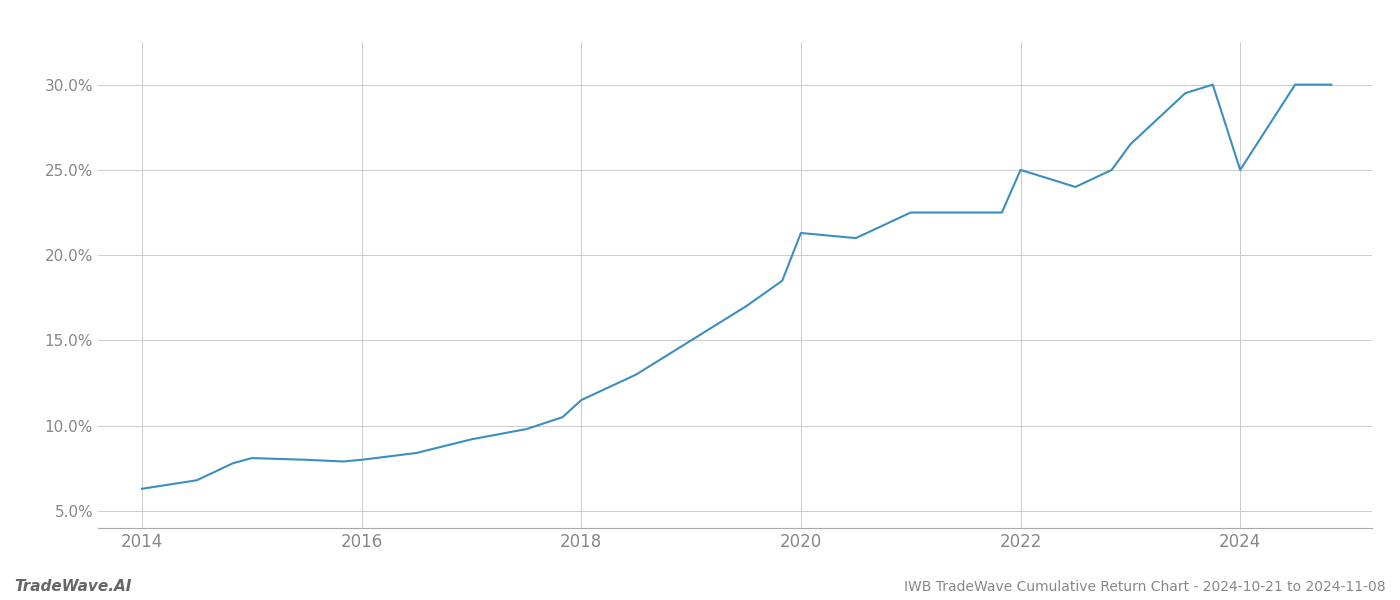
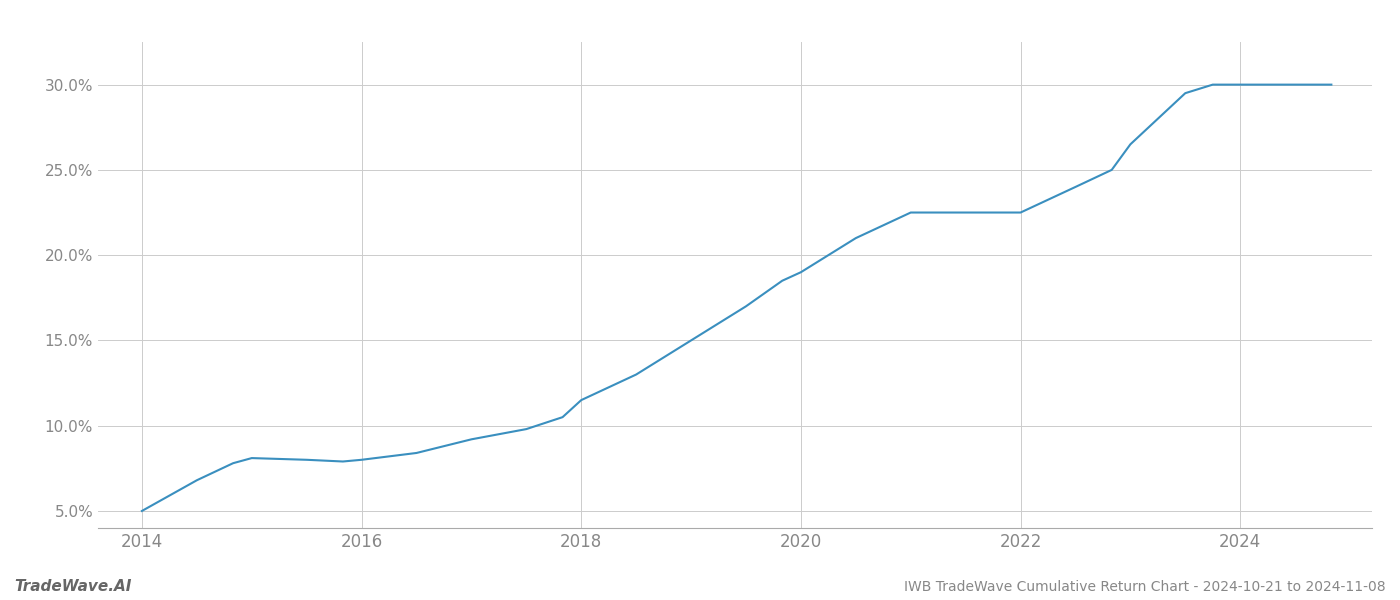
2014: 6.3% -> 5.0%
2020: 21.3% -> 19.0%
2022: 25.0% -> 22.5%
2024: 25.0% -> 30.0%
